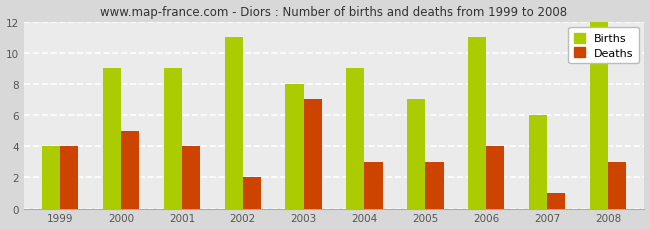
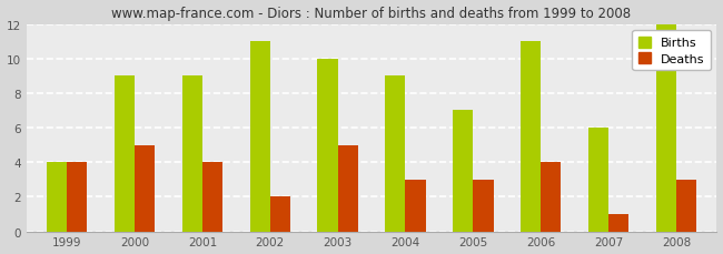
Births/2003: 8 -> 10
Deaths/2003: 7 -> 5
